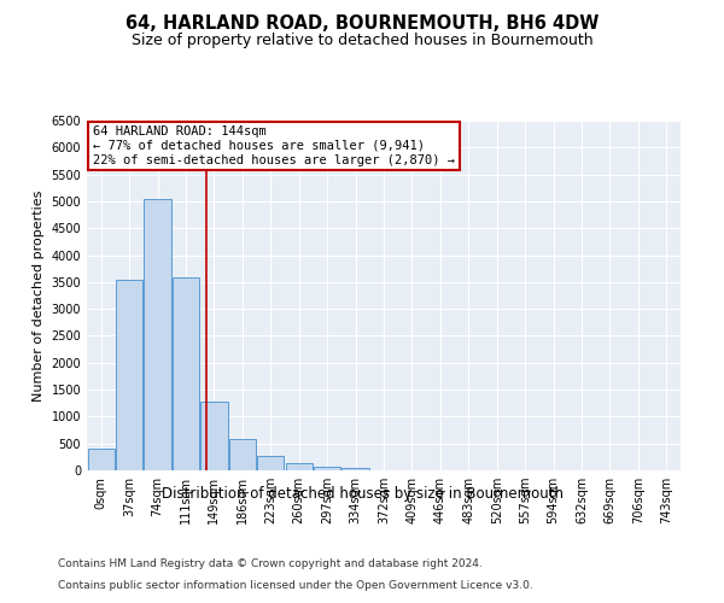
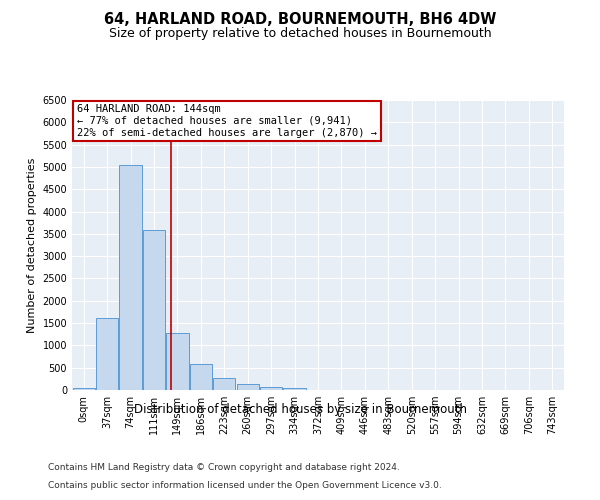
0sqm: 400 -> 50
37sqm: 3550 -> 1620
